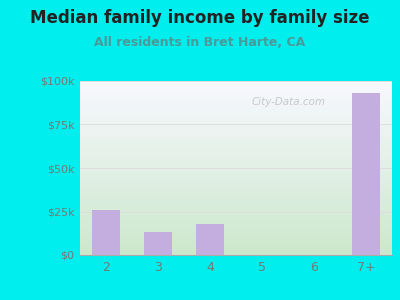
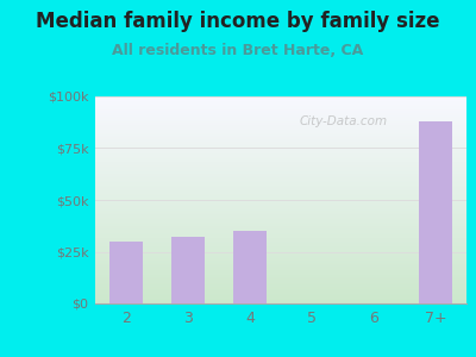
2: $26k -> $30k
3: $13k -> $32k
4: $18k -> $35k
7+: $93k -> $88k
